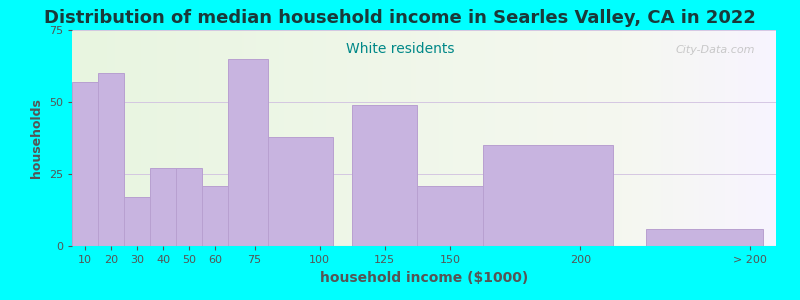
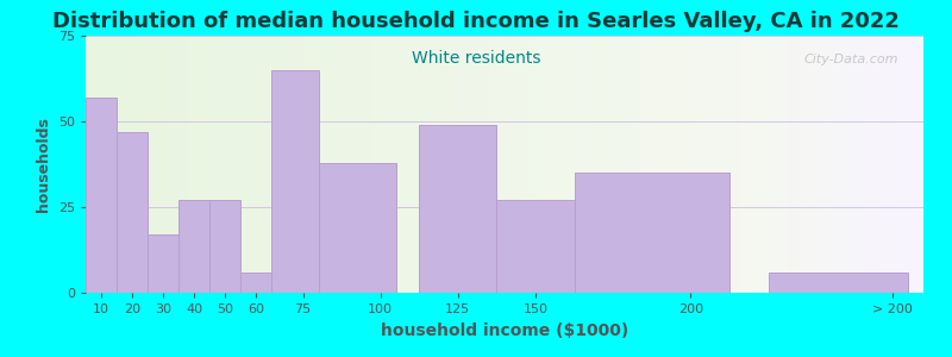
20: 60 -> 47
60: 21 -> 6
150: 21 -> 27
